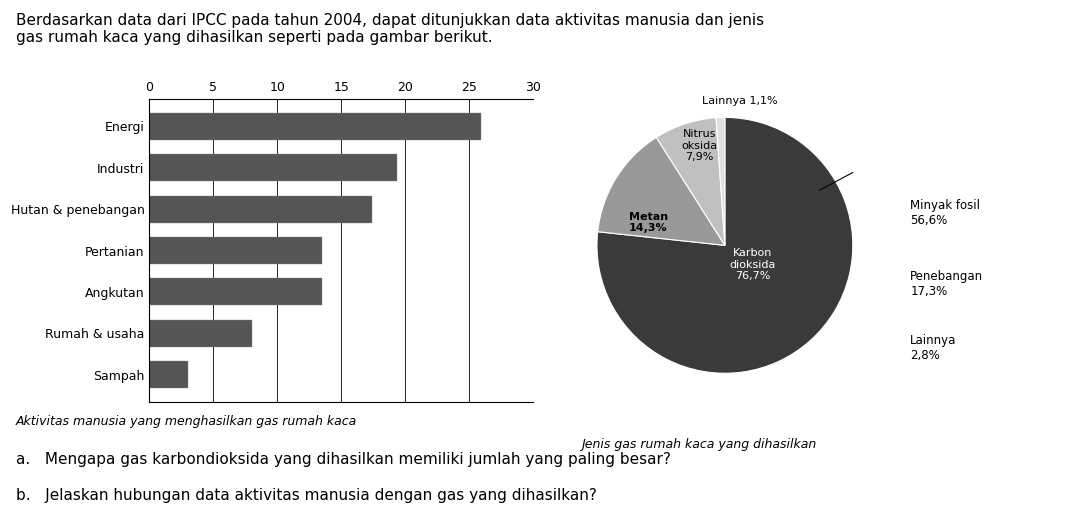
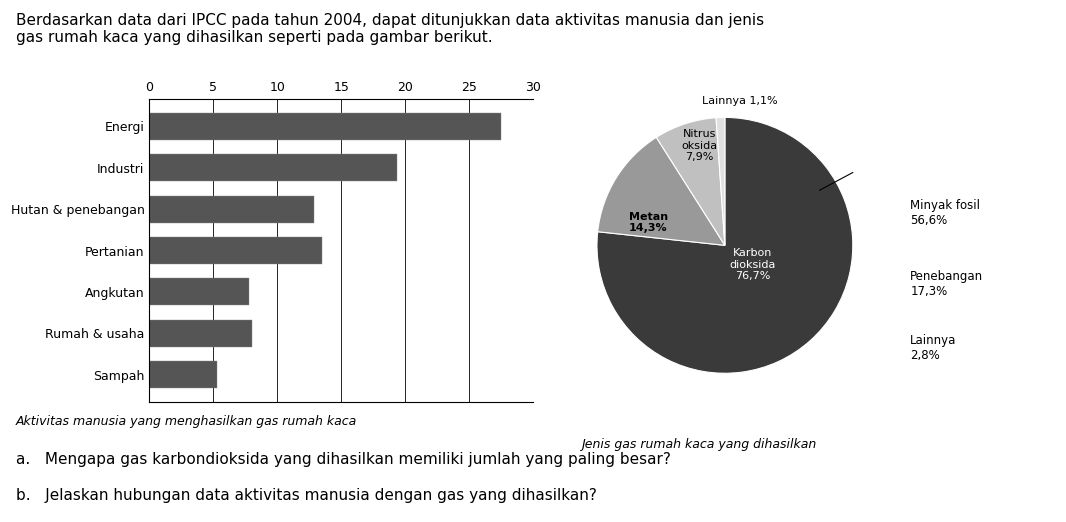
Energi: 25.9 -> 27.5
Hutan & penebangan: 17.4 -> 12.9
Angkutan: 13.5 -> 7.8
Sampah: 3.0 -> 5.3
